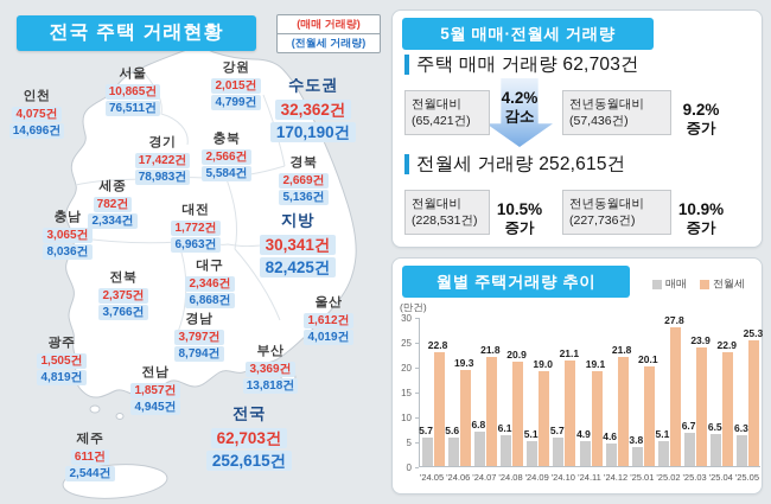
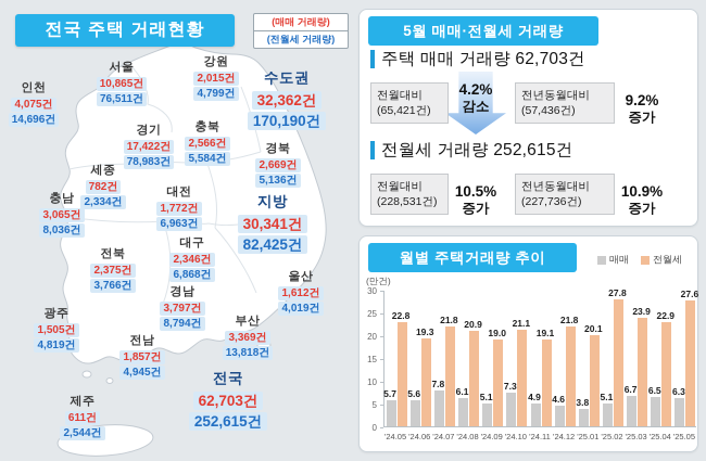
매매/'24.07: 6.8 -> 7.8
매매/'24.10: 5.7 -> 7.3
전월세/'25.05: 25.3 -> 27.6
